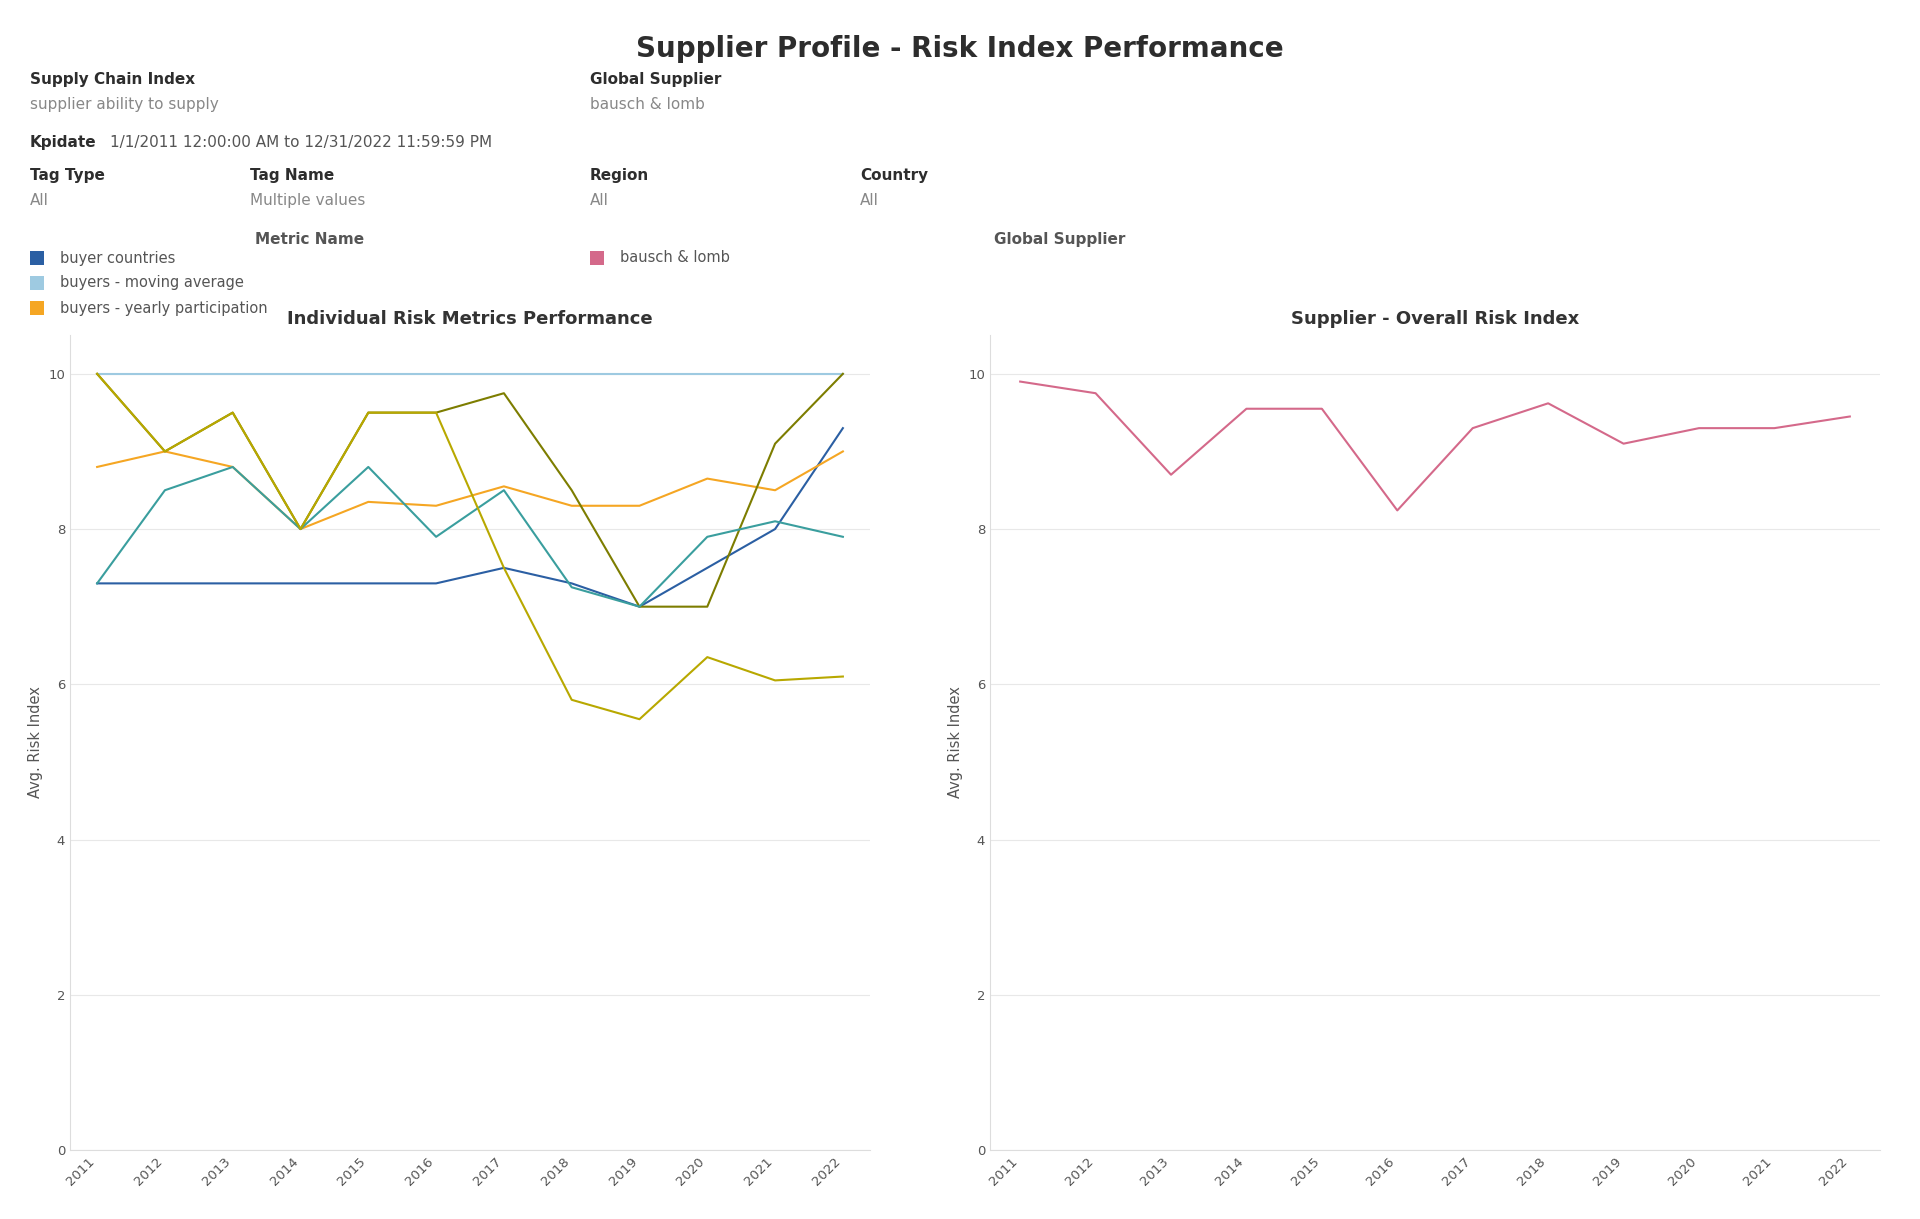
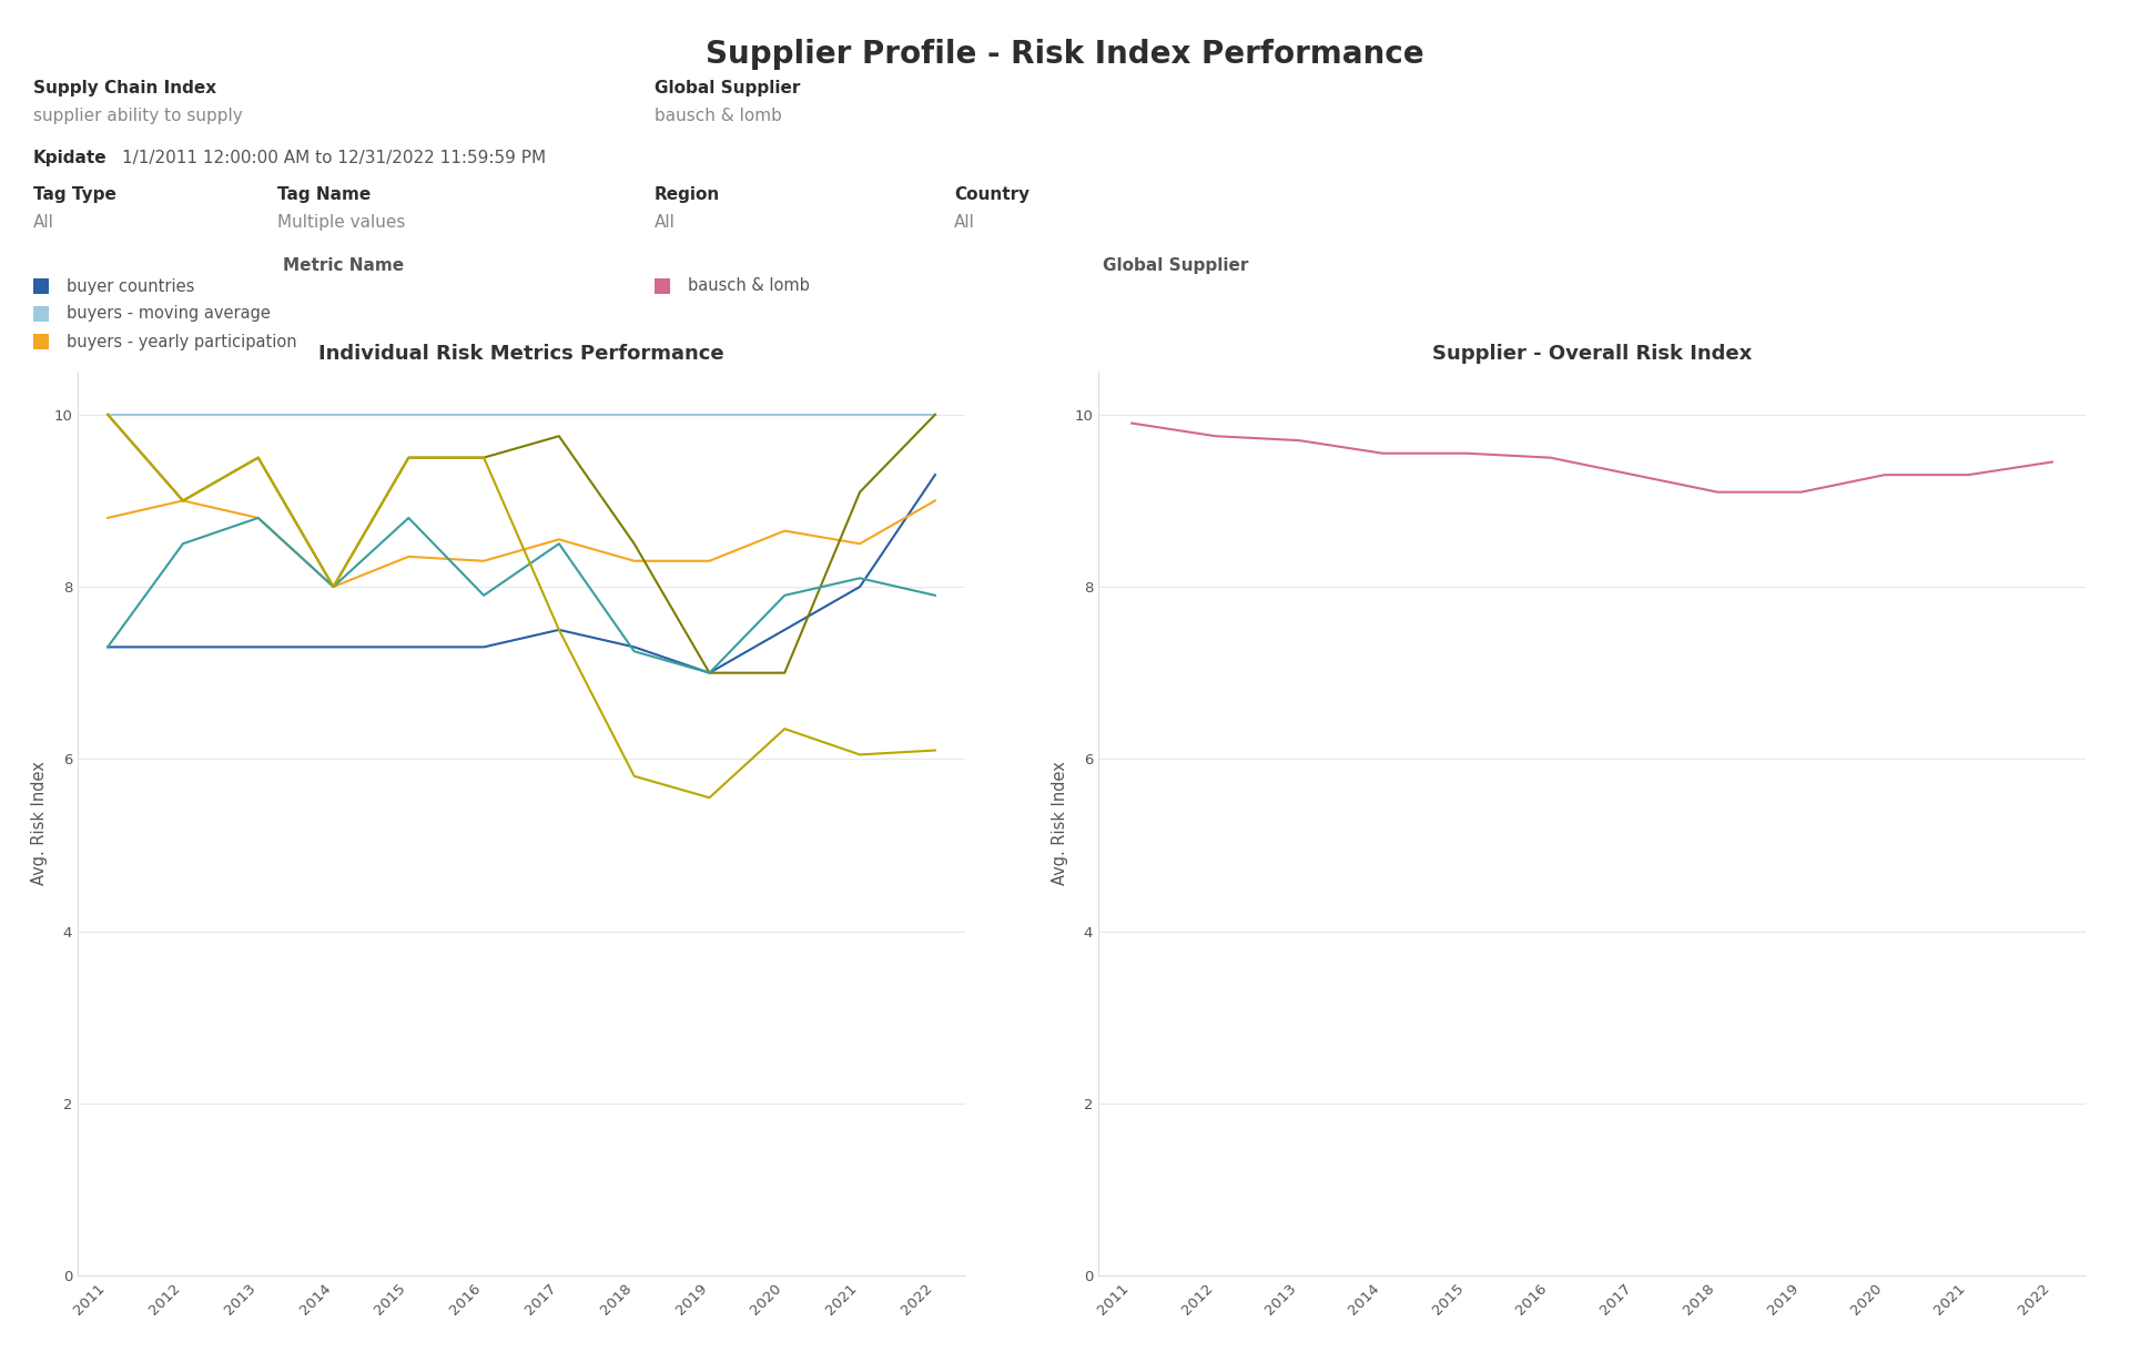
Supplier - Overall Risk Index/2013: 8.70 -> 9.70
Supplier - Overall Risk Index/2016: 8.24 -> 9.50
Supplier - Overall Risk Index/2018: 9.62 -> 9.10
